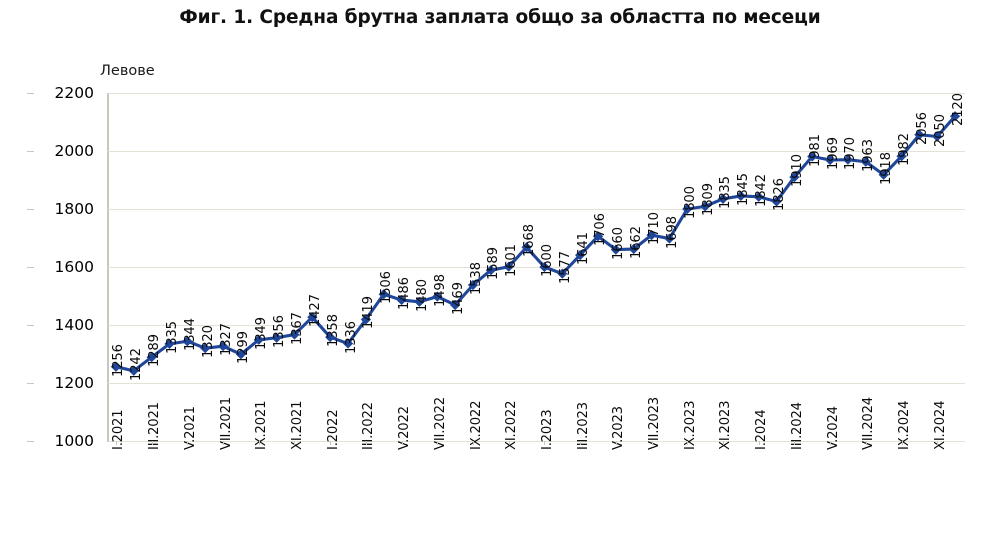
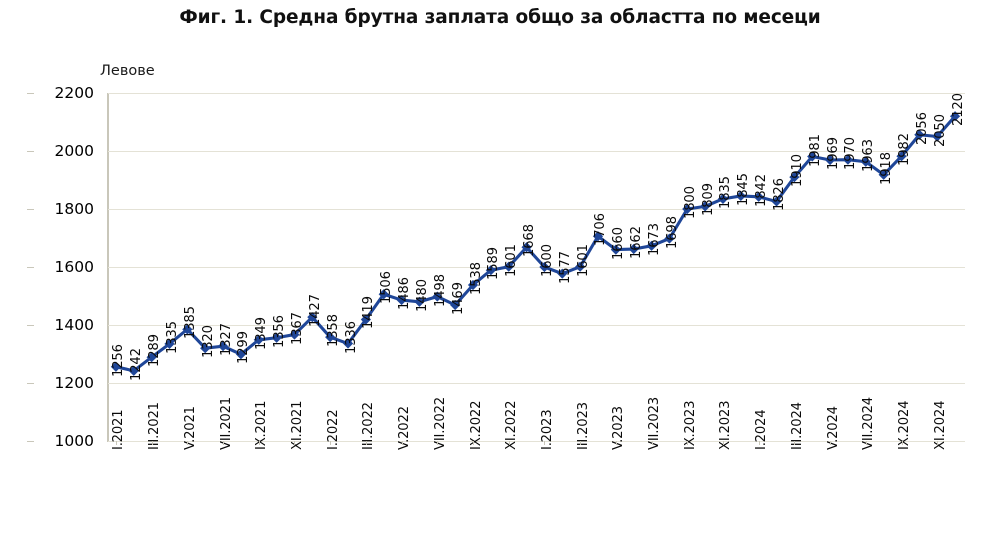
V.2021: 1344 -> 1385
III.2023: 1641 -> 1601
VII.2023: 1710 -> 1673
